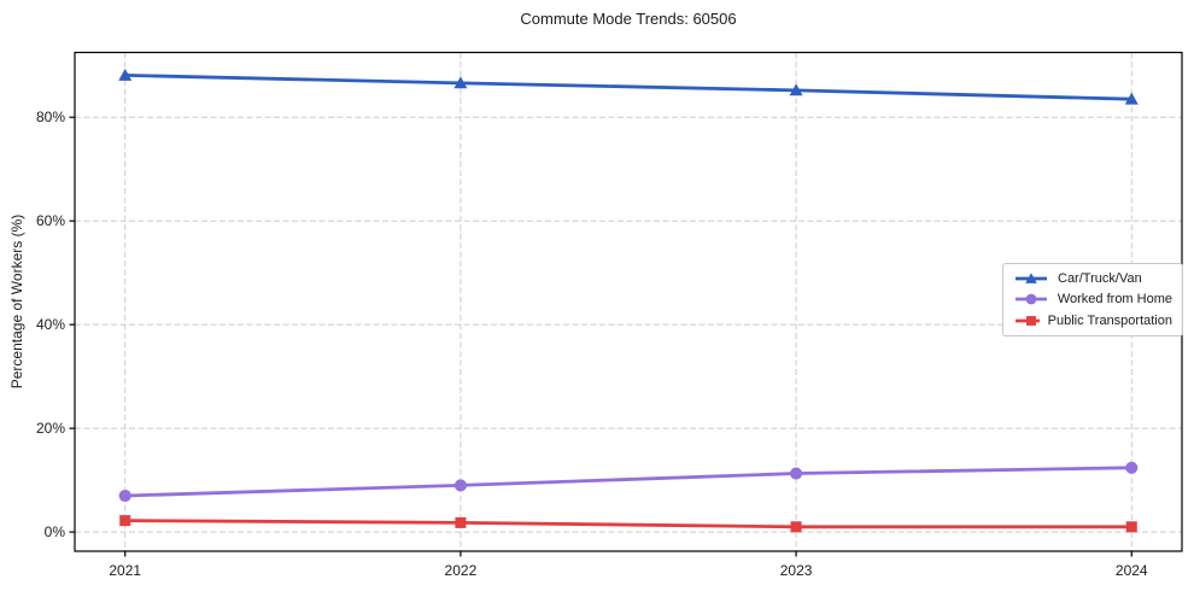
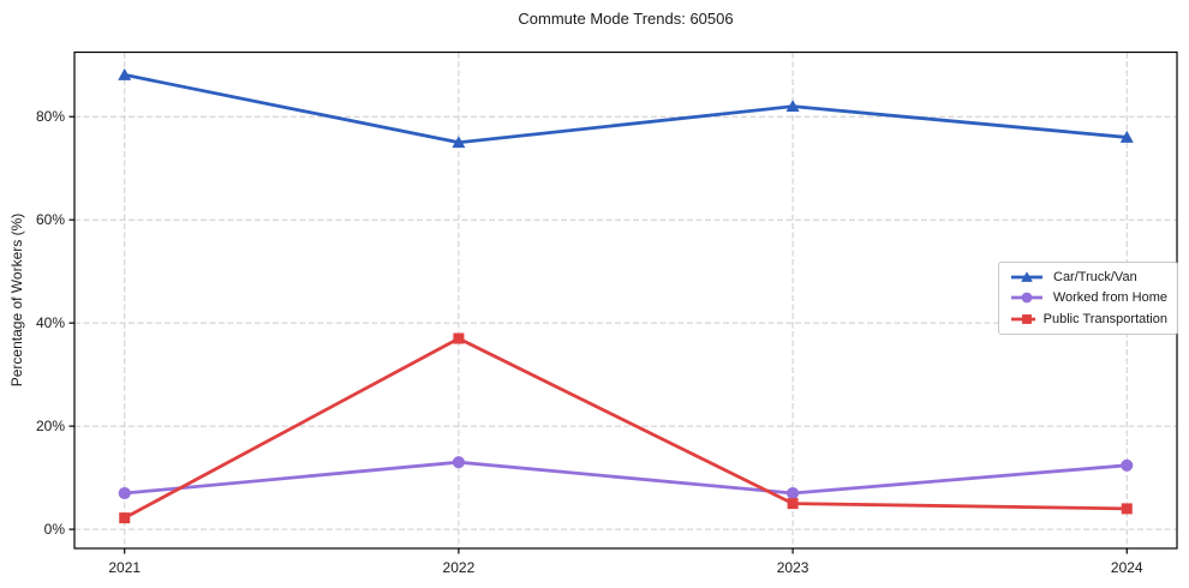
Car/Truck/Van/2022: 87% -> 75%
Worked from Home/2022: 9% -> 13%
Public Transportation/2022: 2% -> 37%
Car/Truck/Van/2023: 85% -> 82%
Worked from Home/2023: 11% -> 7%
Public Transportation/2023: 1% -> 5%
Car/Truck/Van/2024: 84% -> 76%
Public Transportation/2024: 1% -> 4%
